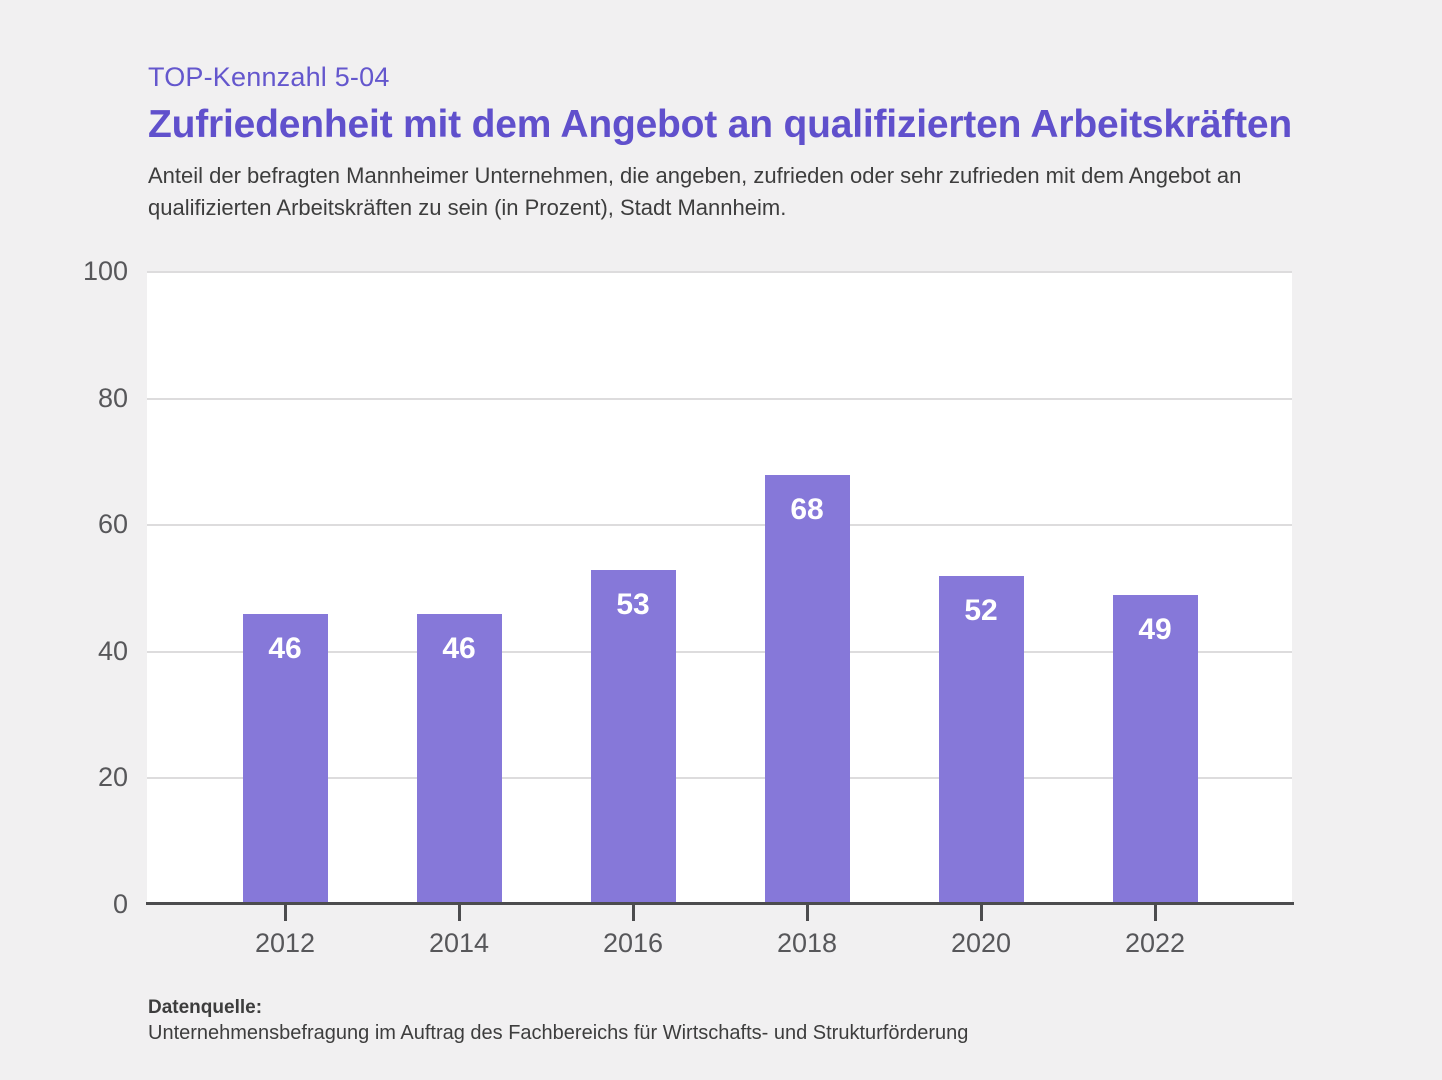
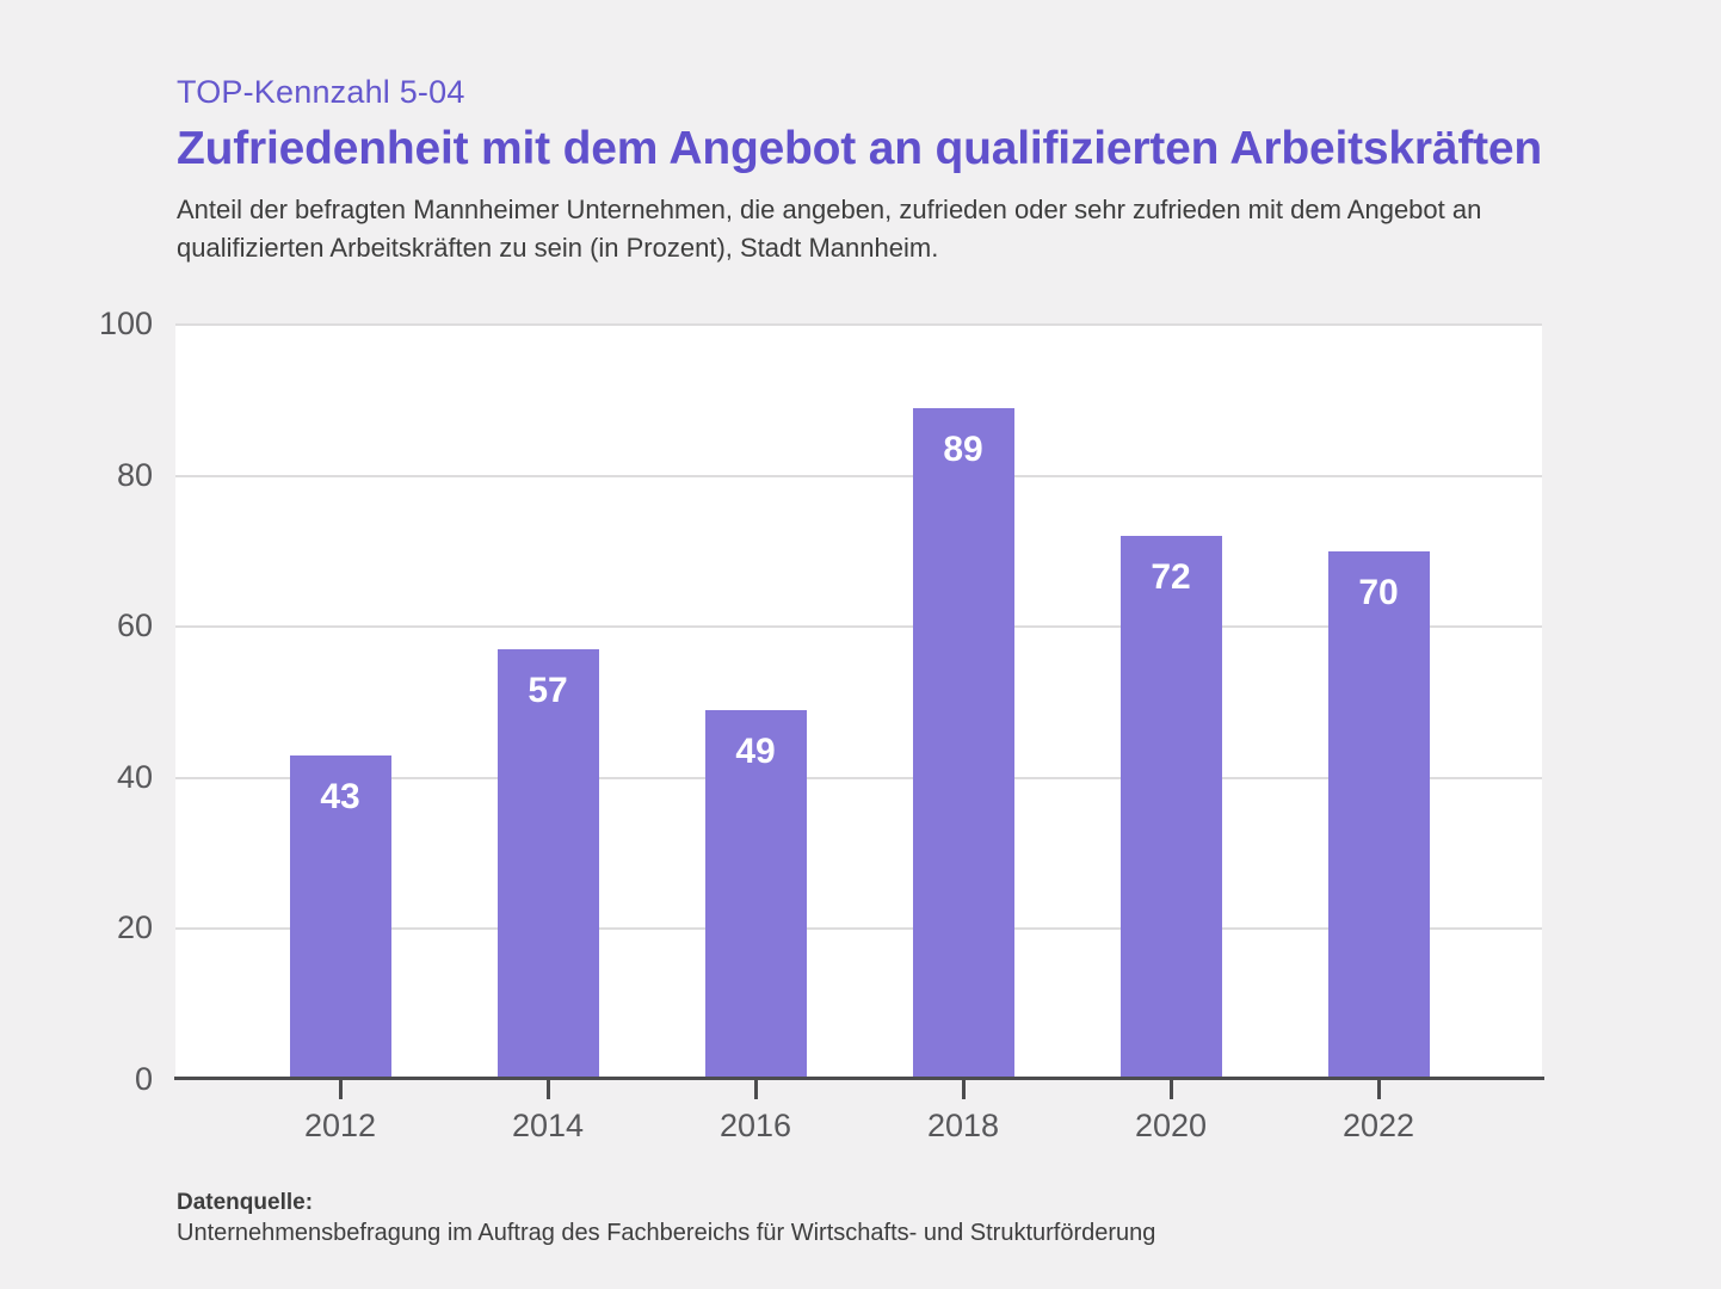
2012: 46 -> 43
2014: 46 -> 57
2016: 53 -> 49
2018: 68 -> 89
2020: 52 -> 72
2022: 49 -> 70
